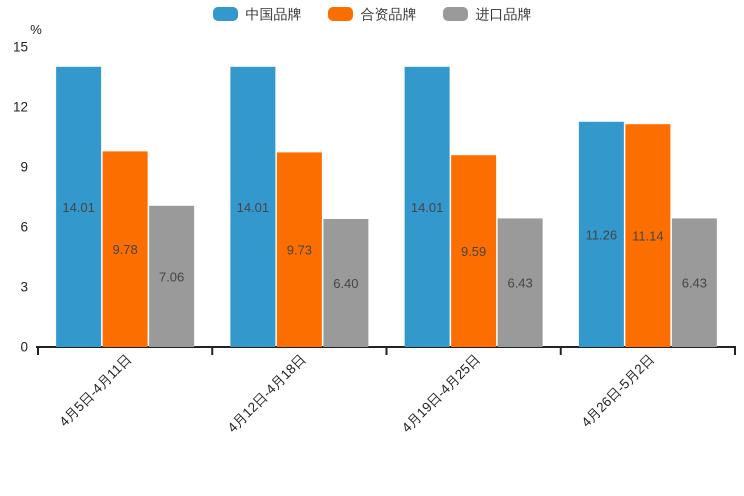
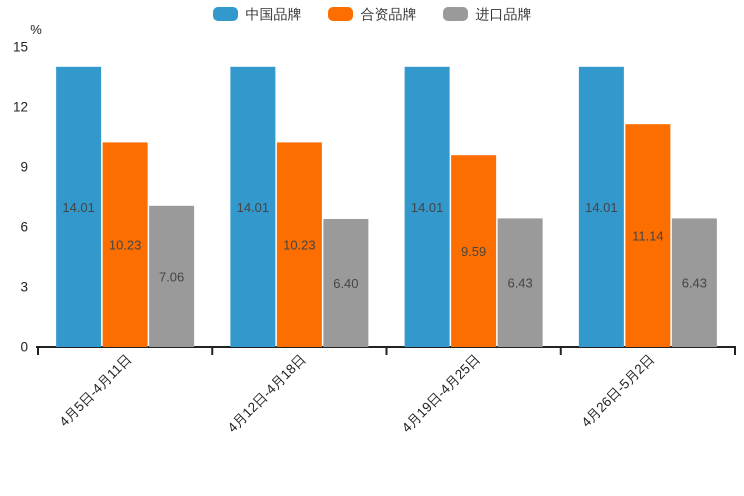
合资品牌/4月5日-4月11日: 9.78 -> 10.23
合资品牌/4月12日-4月18日: 9.73 -> 10.23
中国品牌/4月26日-5月2日: 11.26 -> 14.01
